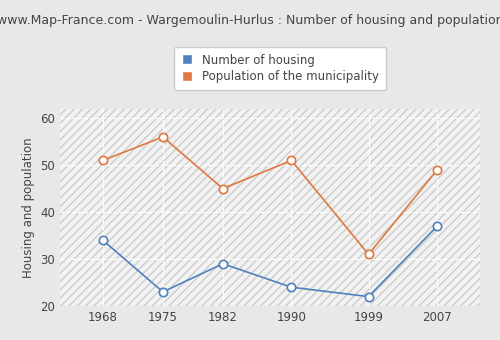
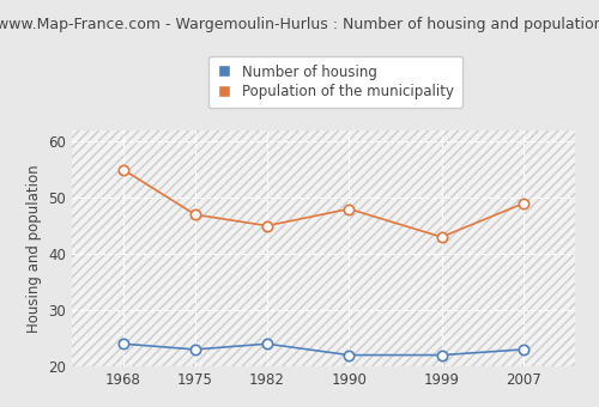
Number of housing/1968: 34 -> 24
Population of the municipality/1968: 51 -> 55
Population of the municipality/1975: 56 -> 47
Number of housing/1982: 29 -> 24
Number of housing/1990: 24 -> 22
Population of the municipality/1990: 51 -> 48
Population of the municipality/1999: 31 -> 43
Number of housing/2007: 37 -> 23
